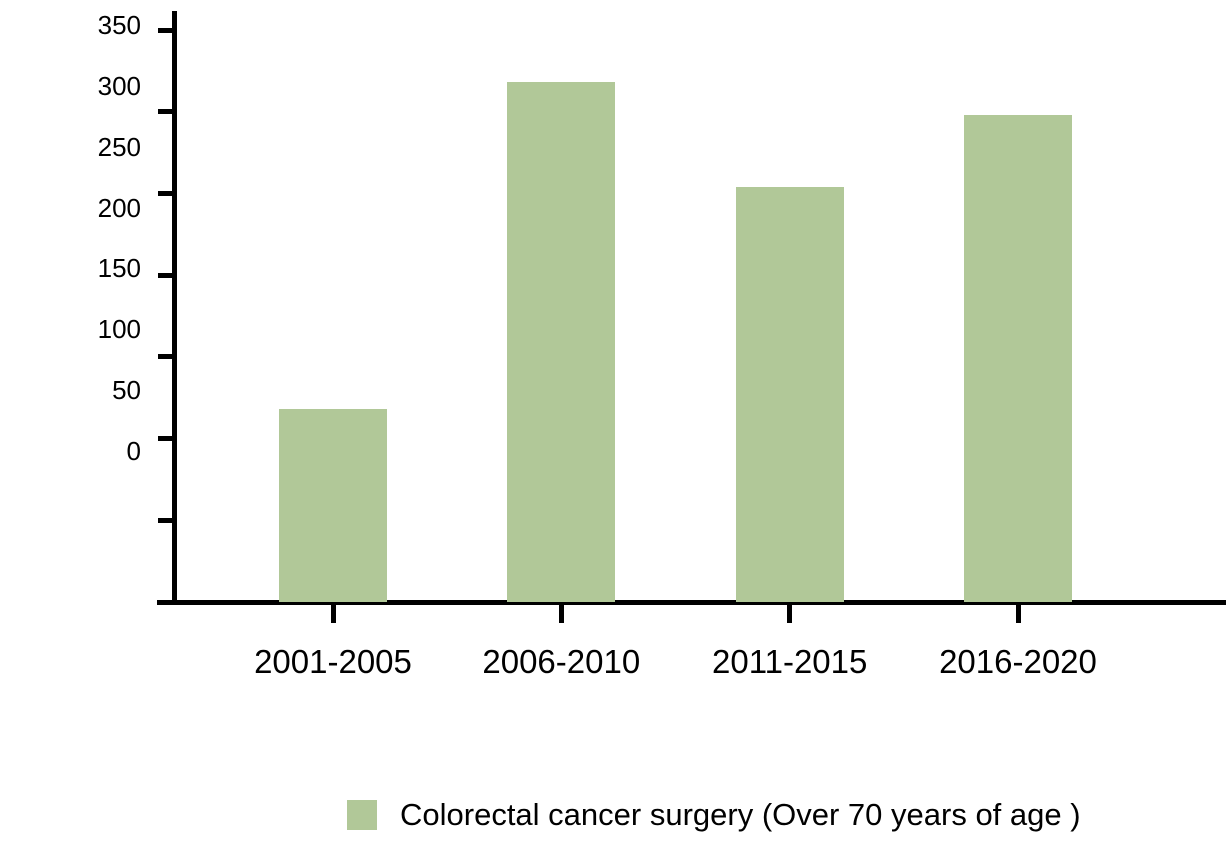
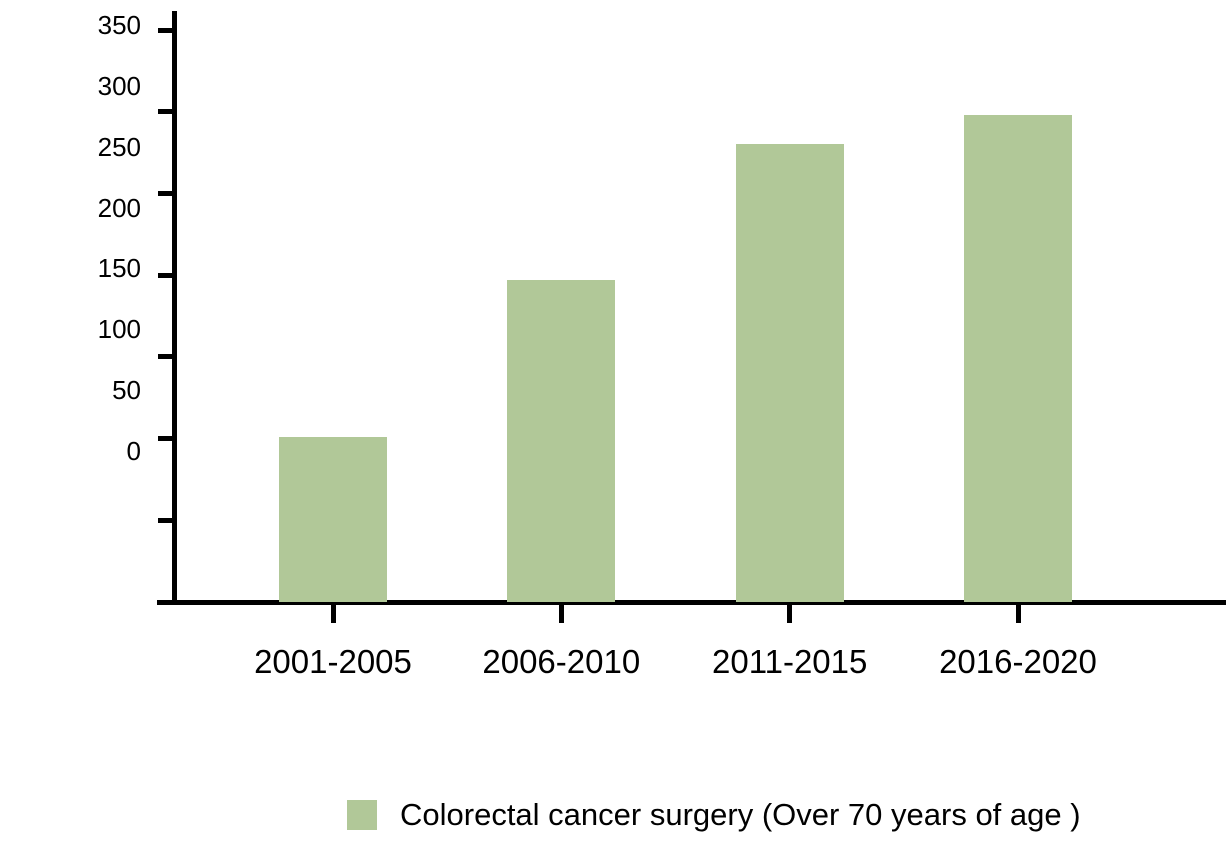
2001-2005: 118 -> 101
2006-2010: 318 -> 197
2011-2015: 254 -> 280
